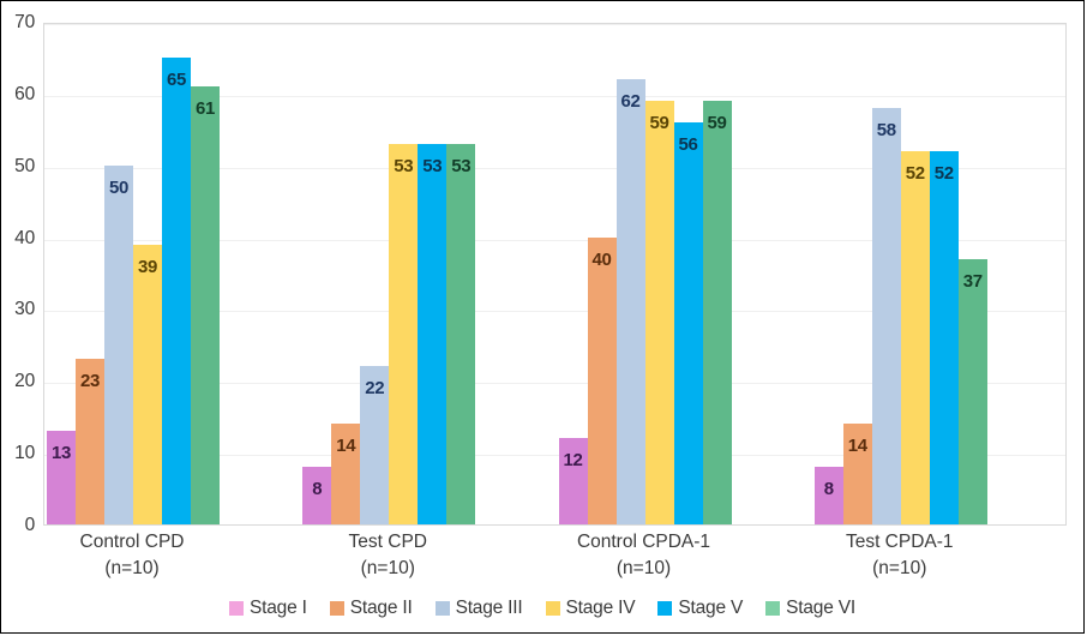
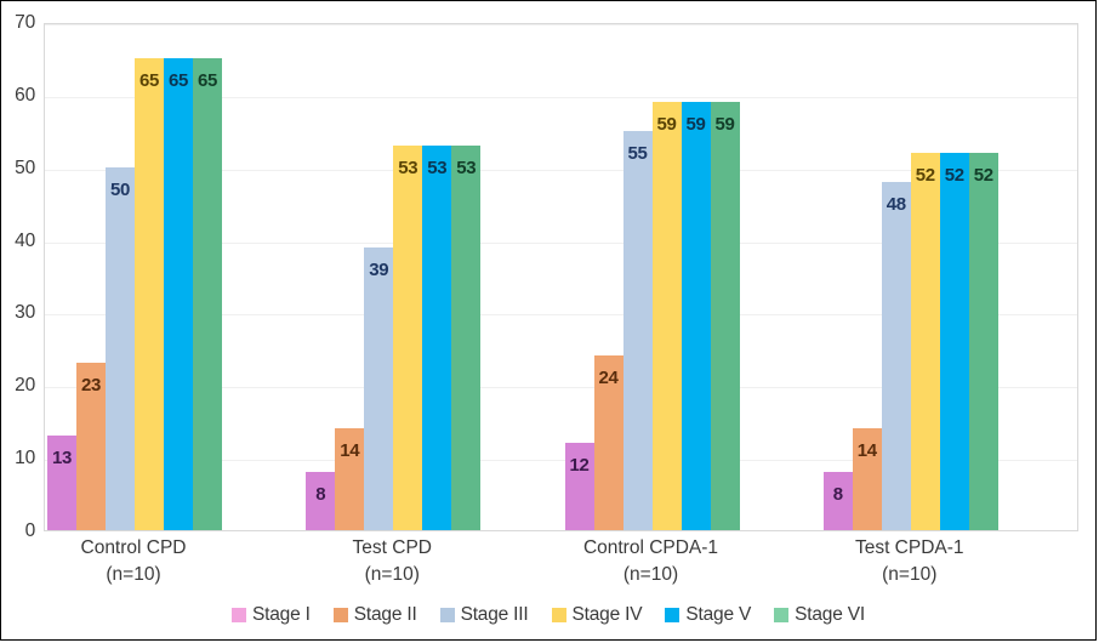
Stage IV/Control CPD (n=10): 39 -> 65
Stage VI/Control CPD (n=10): 61 -> 65
Stage III/Test CPD (n=10): 22 -> 39
Stage II/Control CPDA-1 (n=10): 40 -> 24
Stage III/Control CPDA-1 (n=10): 62 -> 55
Stage V/Control CPDA-1 (n=10): 56 -> 59
Stage III/Test CPDA-1 (n=10): 58 -> 48
Stage VI/Test CPDA-1 (n=10): 37 -> 52
